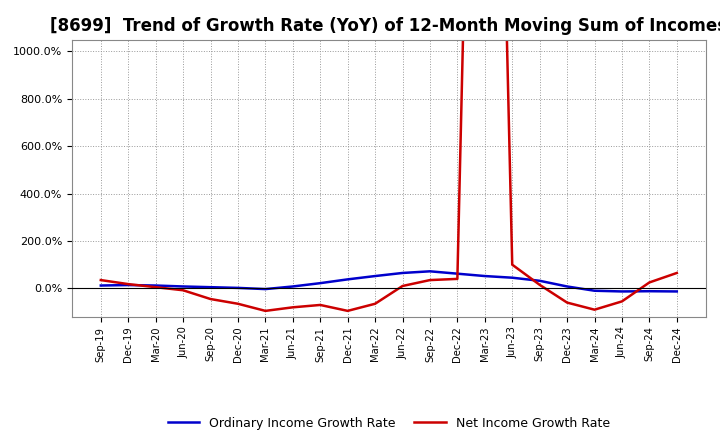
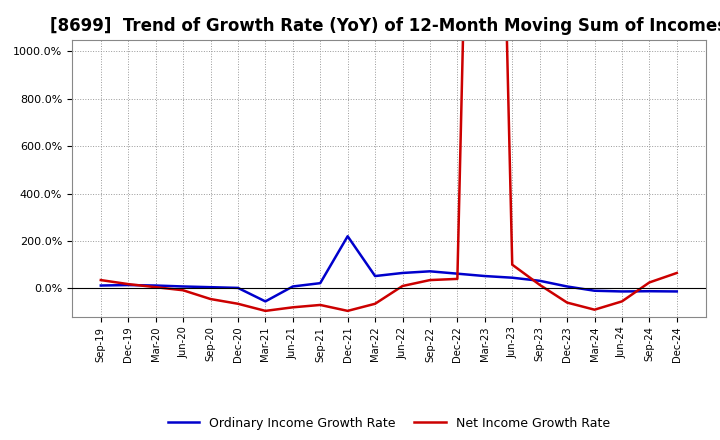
Ordinary Income Growth Rate/Mar-21: -3% -> -55%
Ordinary Income Growth Rate/Dec-21: 38% -> 220%
